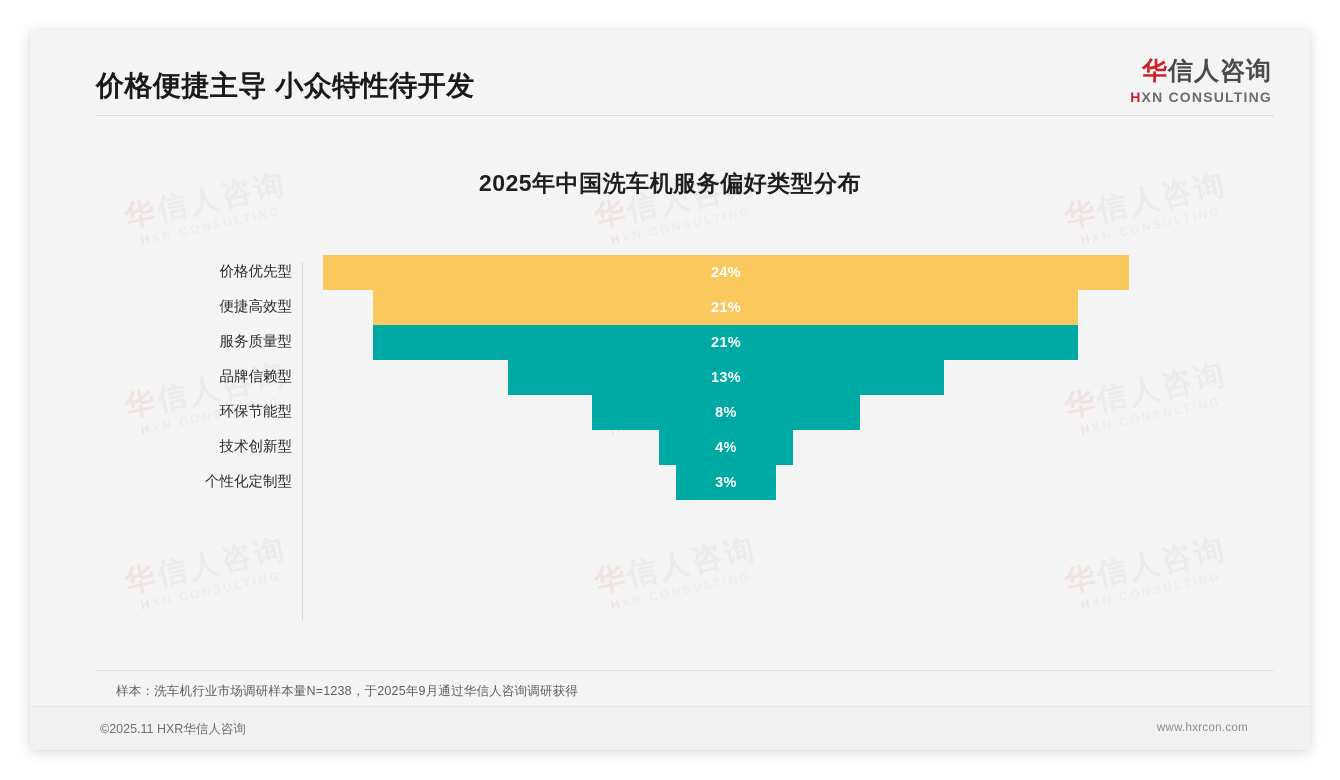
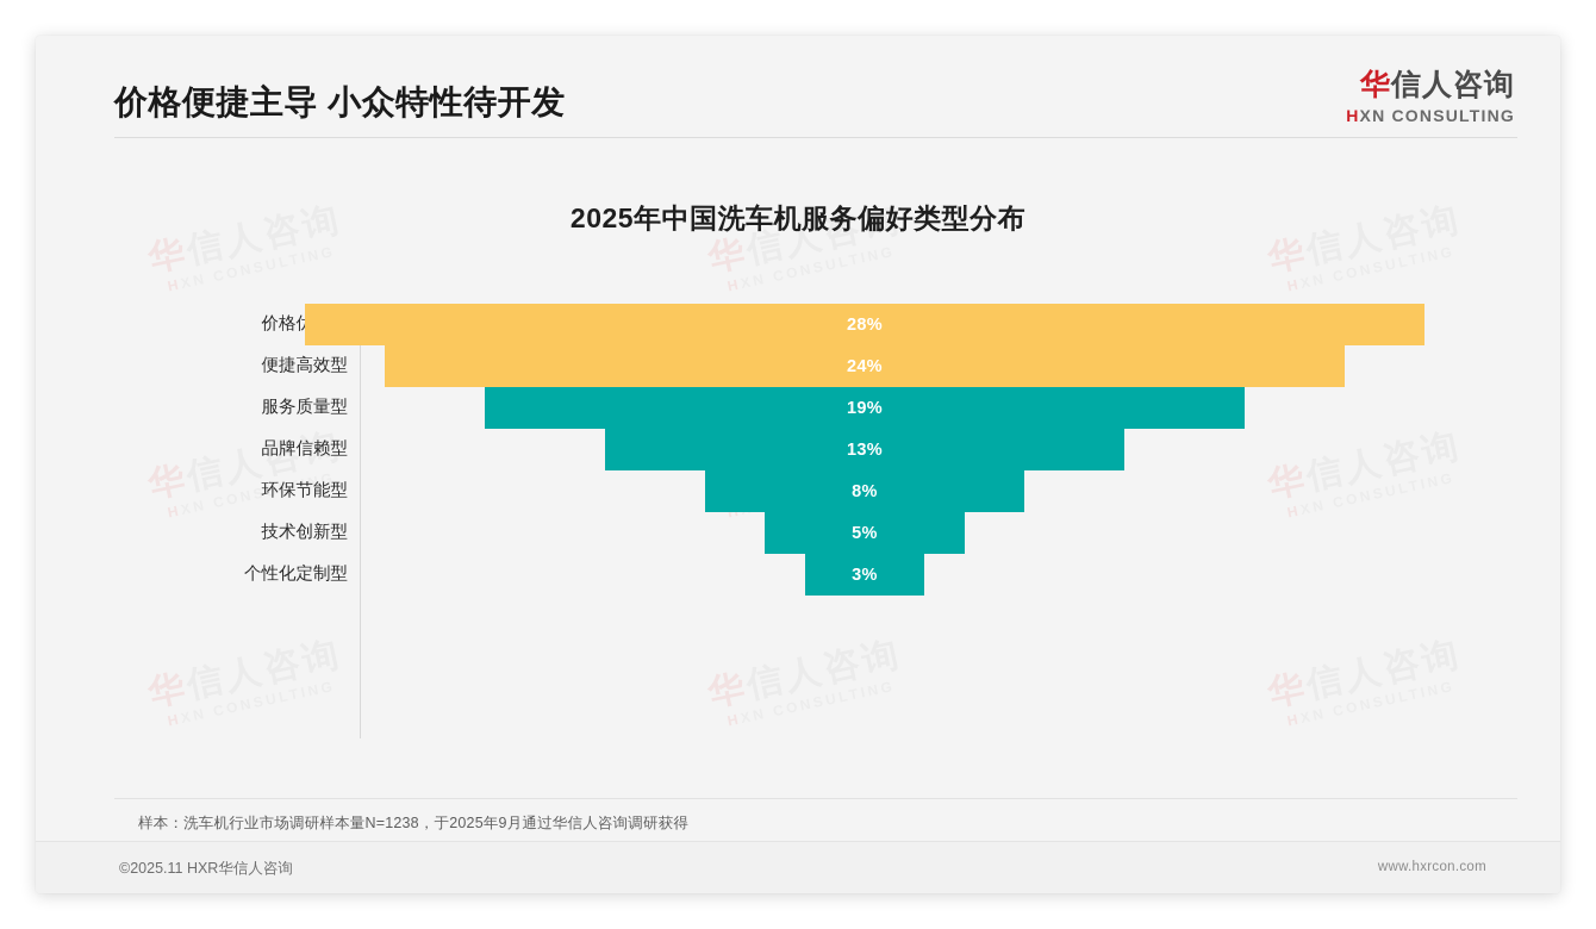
价格优先型: 24% -> 28%
便捷高效型: 21% -> 24%
服务质量型: 21% -> 19%
技术创新型: 4% -> 5%
